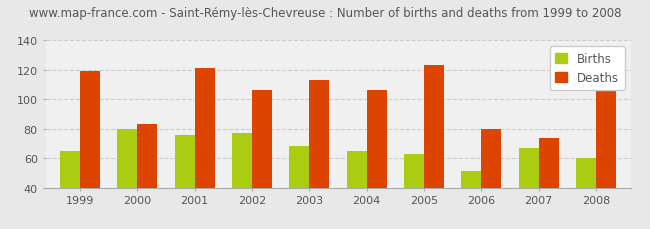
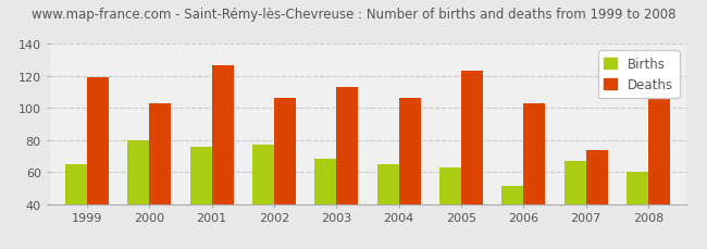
Deaths/2000: 83 -> 103
Deaths/2001: 121 -> 127
Deaths/2006: 80 -> 103
